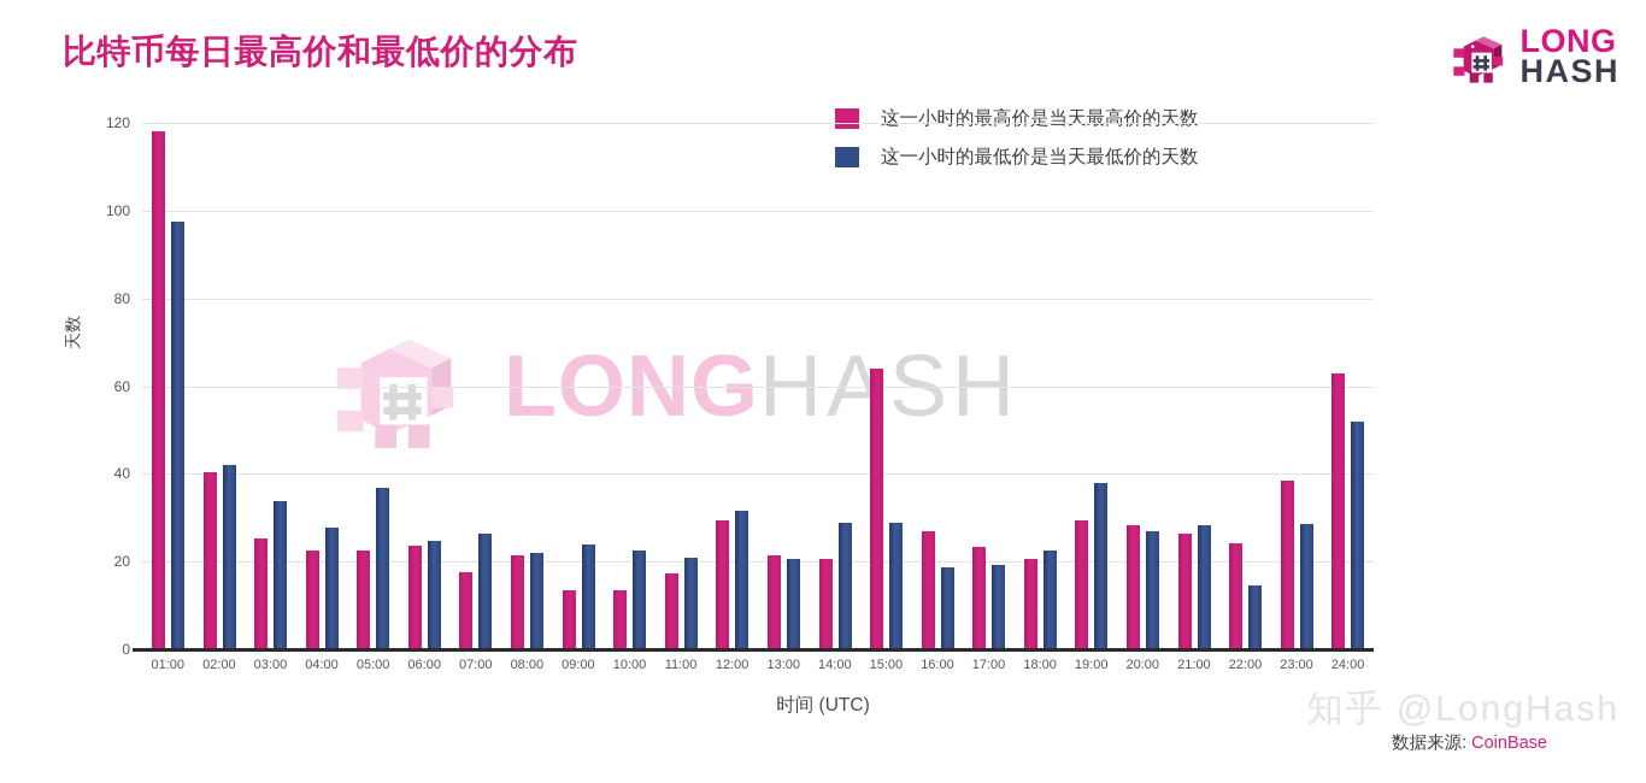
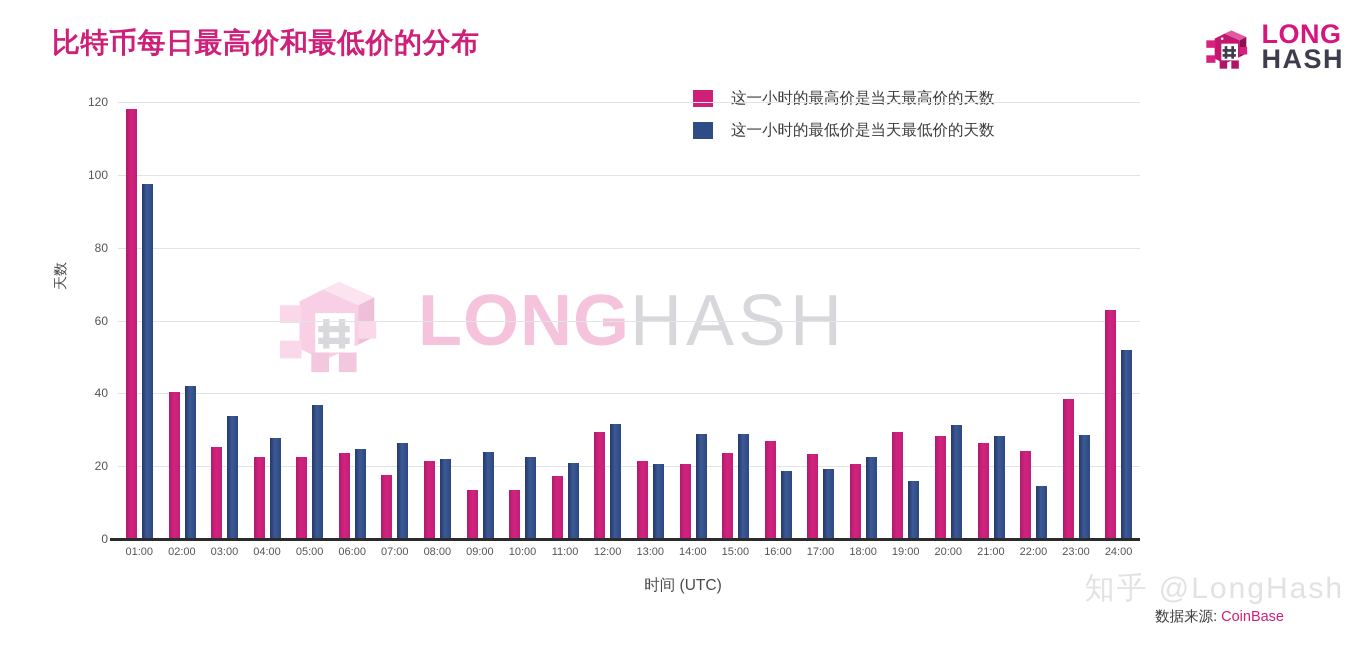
这一小时的最高价是当天最高价的天数/15:00: 64 -> 24
这一小时的最低价是当天最低价的天数/19:00: 38 -> 16
这一小时的最低价是当天最低价的天数/20:00: 27 -> 31
